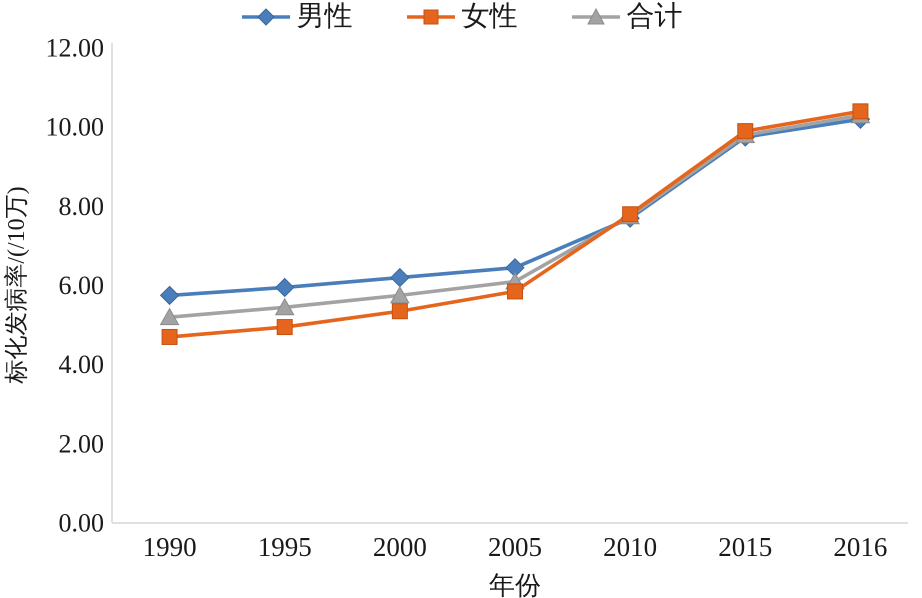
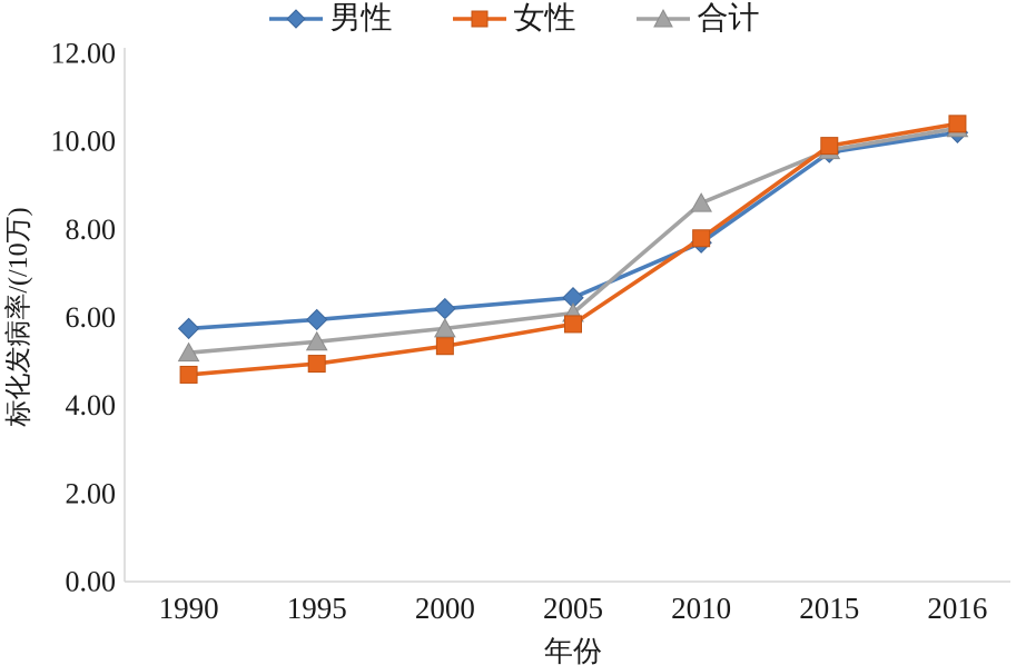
合计/2010: 7.8 -> 8.6
